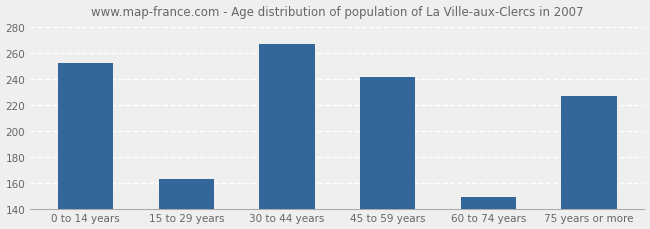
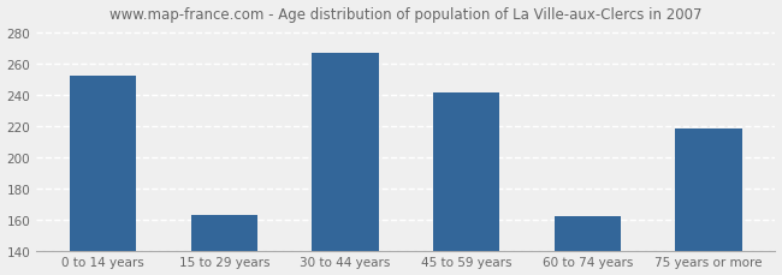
60 to 74 years: 149 -> 162
75 years or more: 227 -> 218
